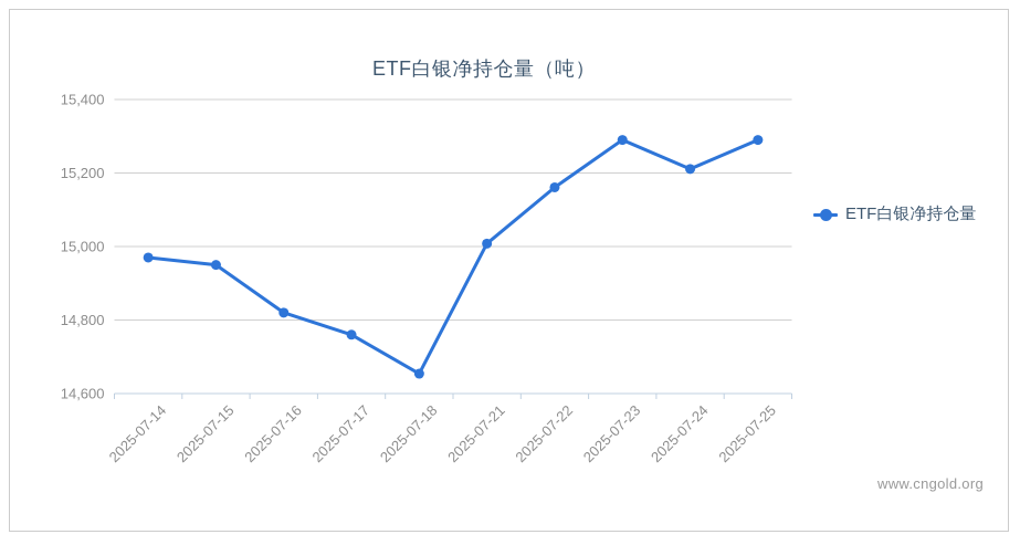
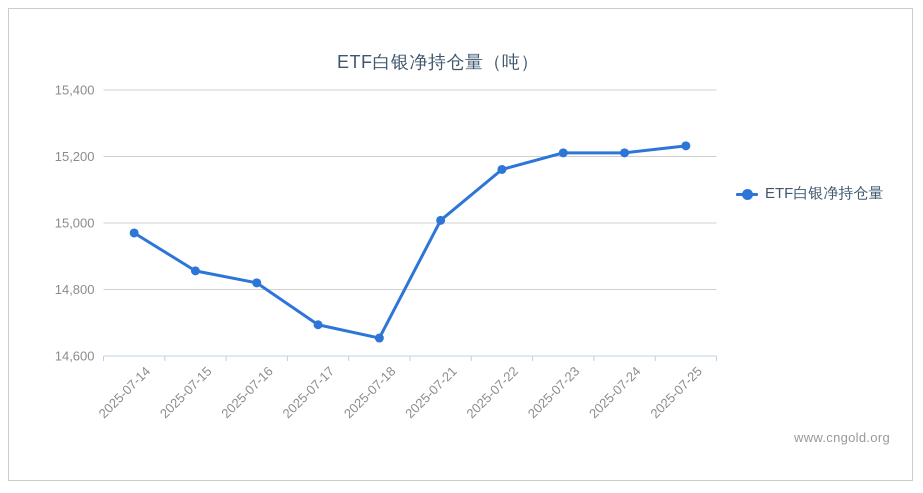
2025-07-15: 14950 -> 14860
2025-07-17: 14760 -> 14690
2025-07-23: 15290 -> 15210
2025-07-25: 15290 -> 15230
